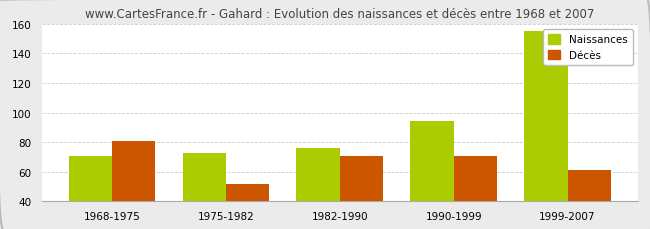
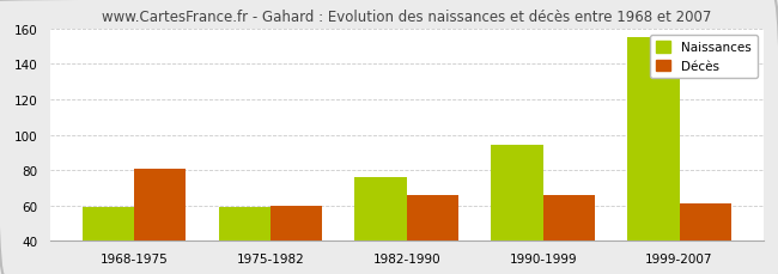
Naissances/1968-1975: 71 -> 59
Naissances/1975-1982: 73 -> 59
Décès/1975-1982: 52 -> 60
Décès/1982-1990: 71 -> 66
Décès/1990-1999: 71 -> 66
